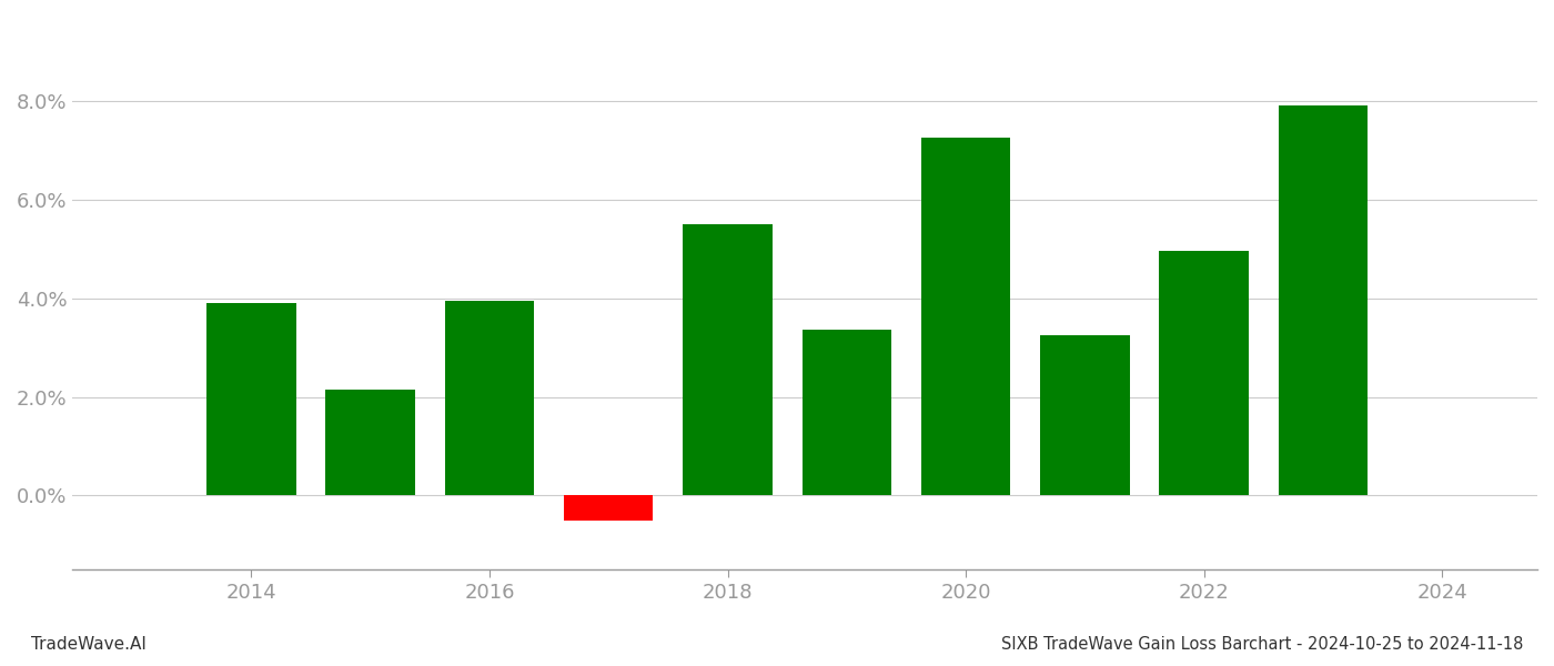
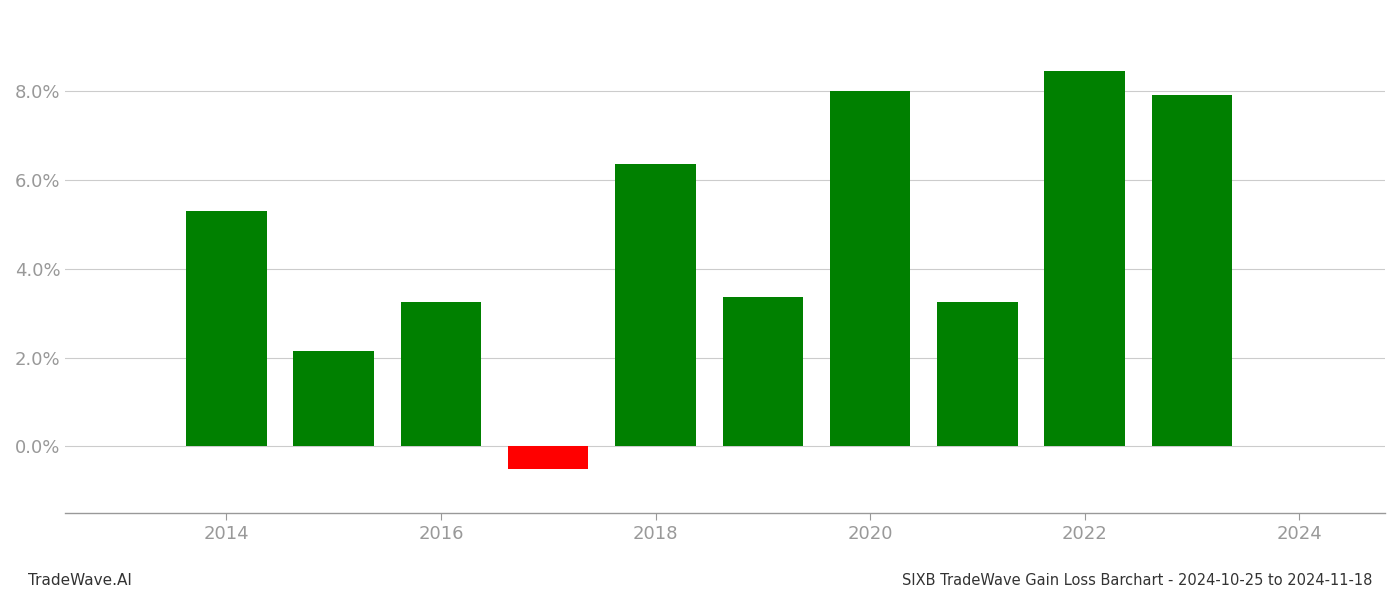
2014: 3.90% -> 5.30%
2016: 3.95% -> 3.25%
2018: 5.50% -> 6.35%
2020: 7.25% -> 8.00%
2022: 4.95% -> 8.45%
